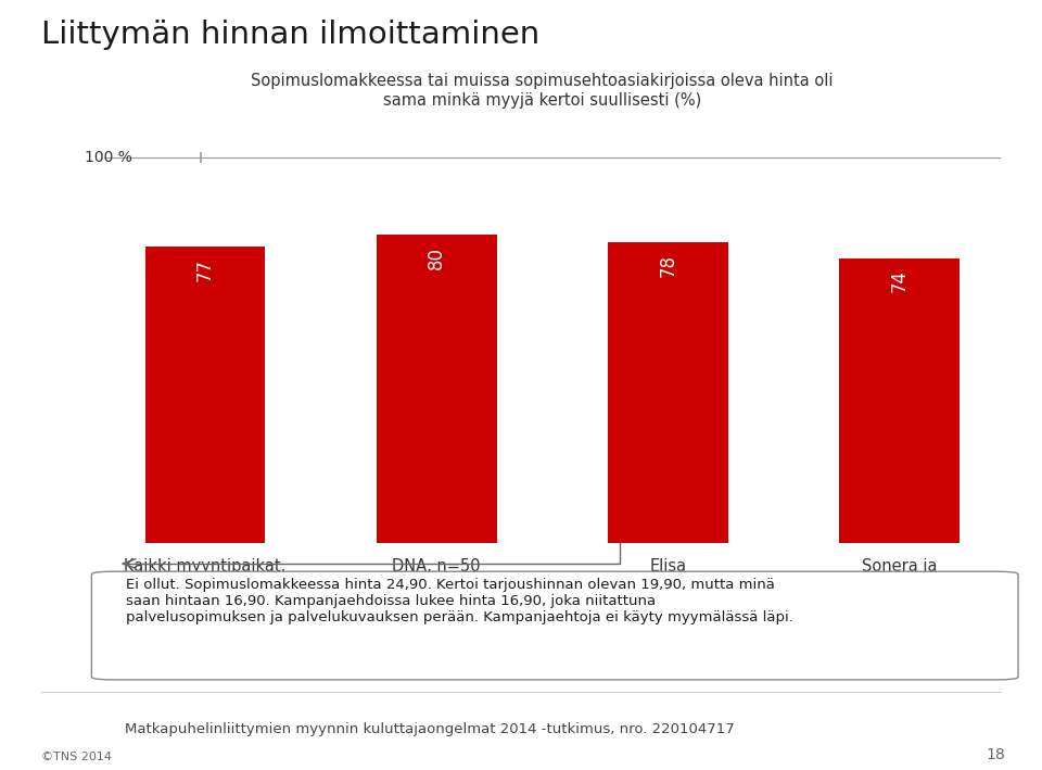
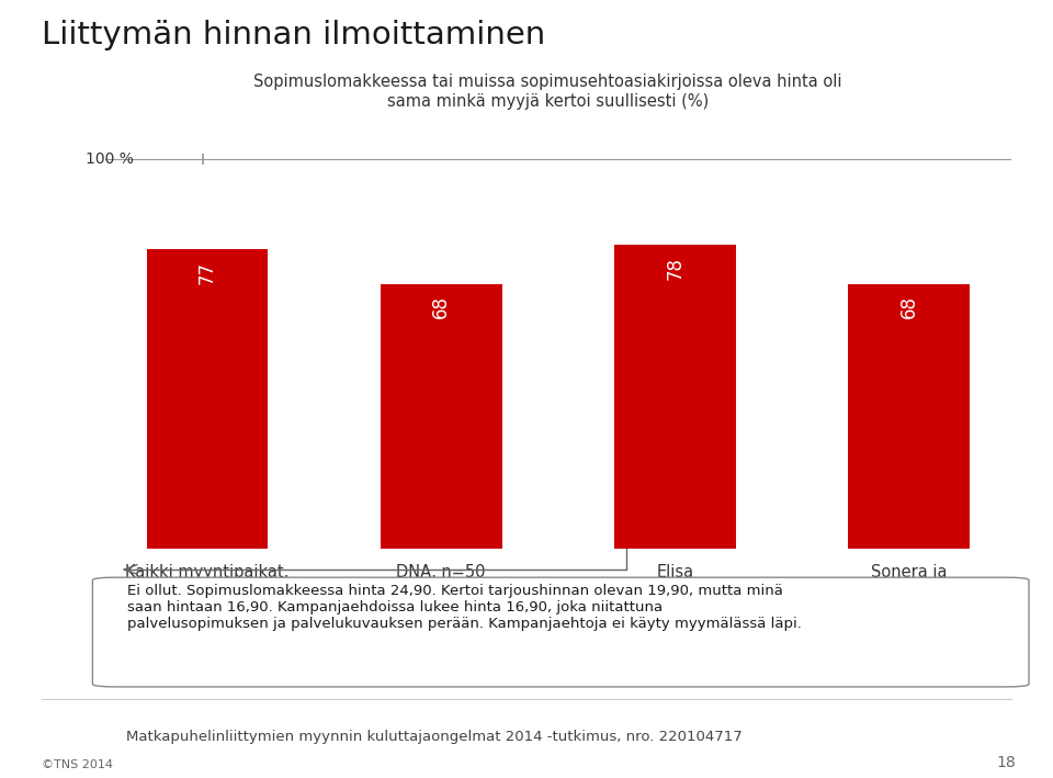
DNA, n=50: 80 -> 68
Sonera ja TeleFinland, n=50: 74 -> 68
